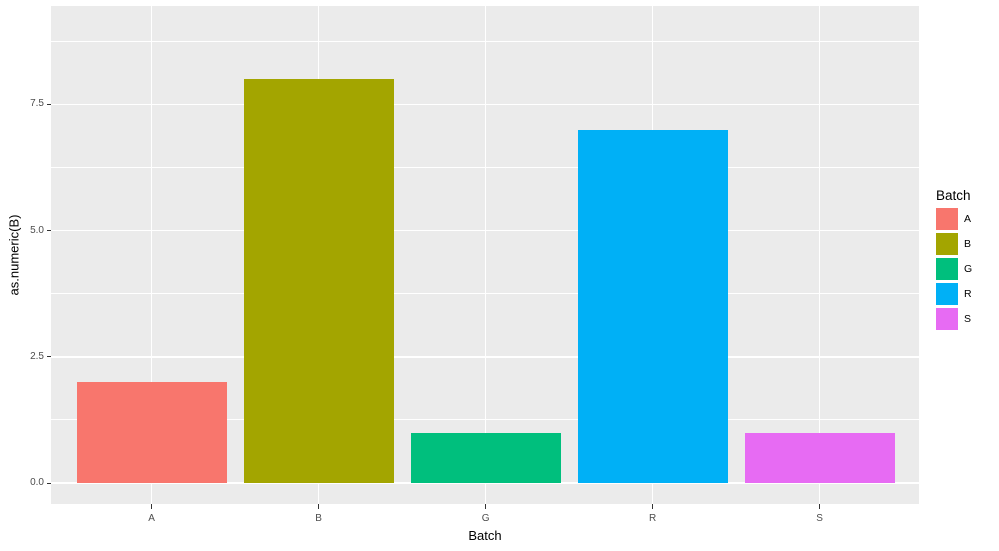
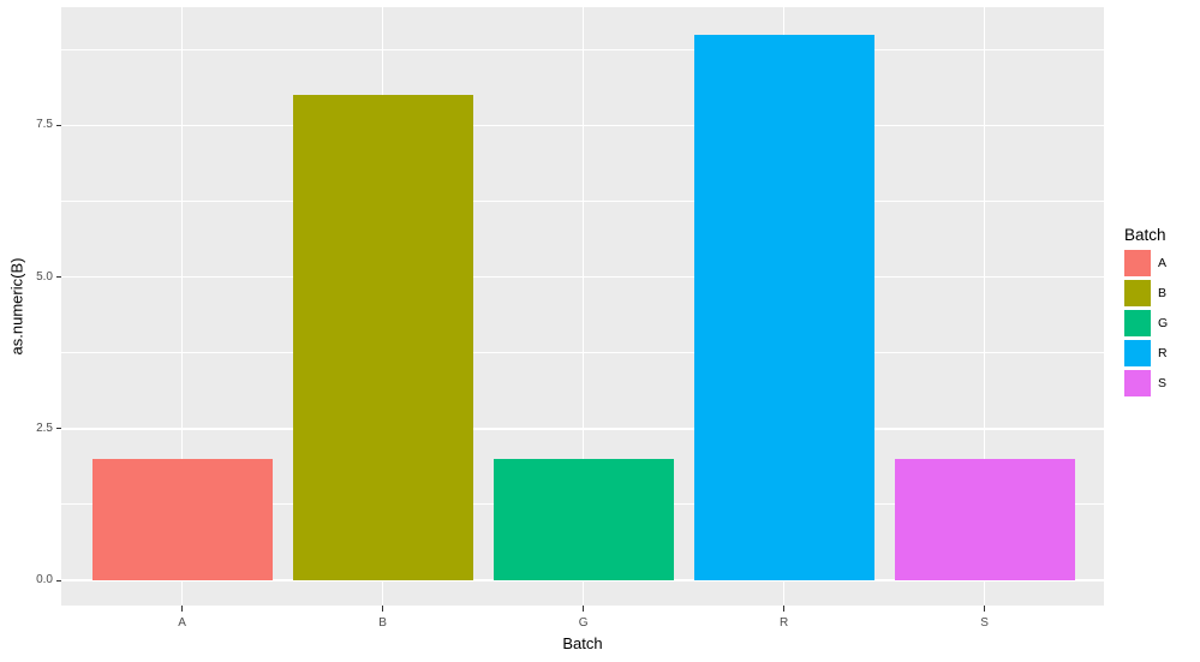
G: 1 -> 2
R: 7 -> 9
S: 1 -> 2
